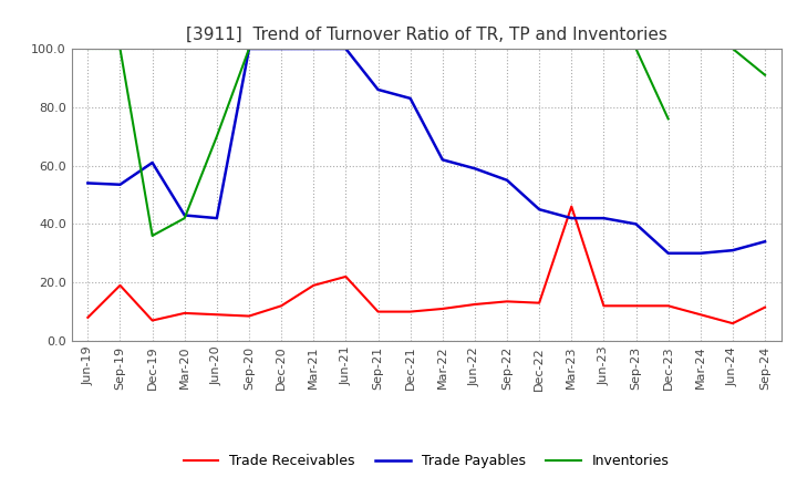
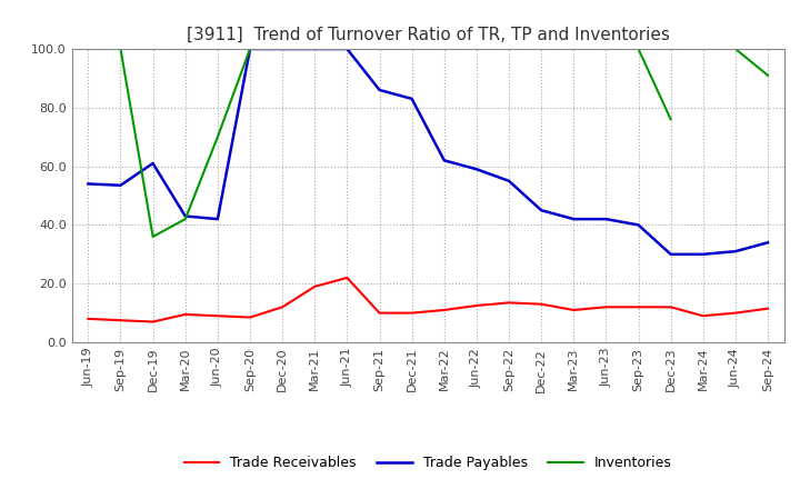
Trade Receivables/Sep-19: 19.0 -> 7.5
Trade Receivables/Mar-23: 46.0 -> 11.0
Trade Receivables/Jun-24: 6.0 -> 10.0
